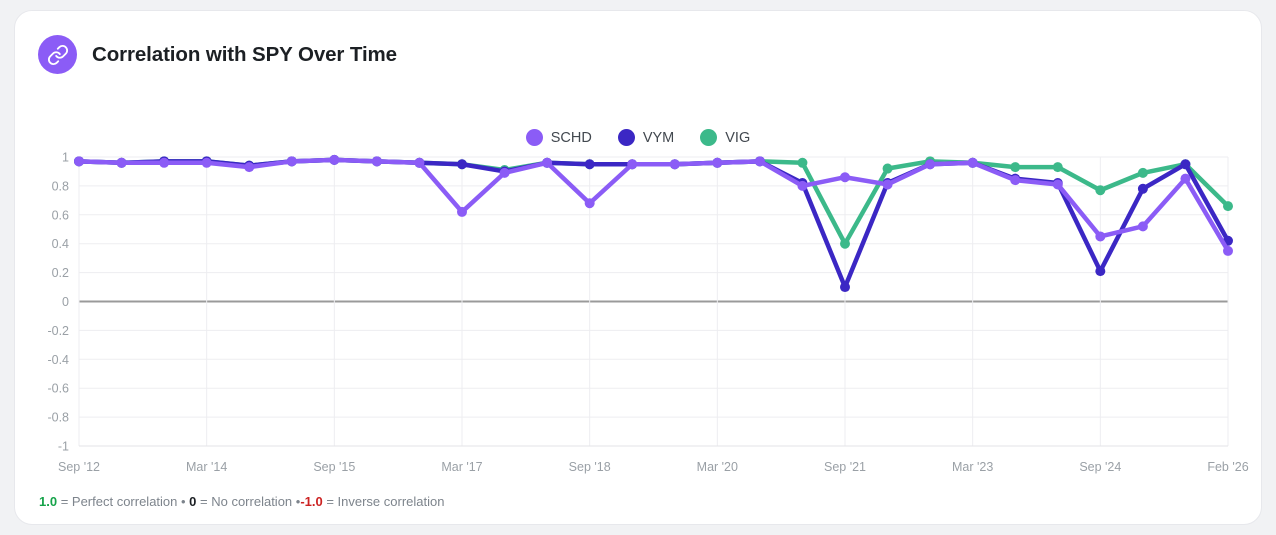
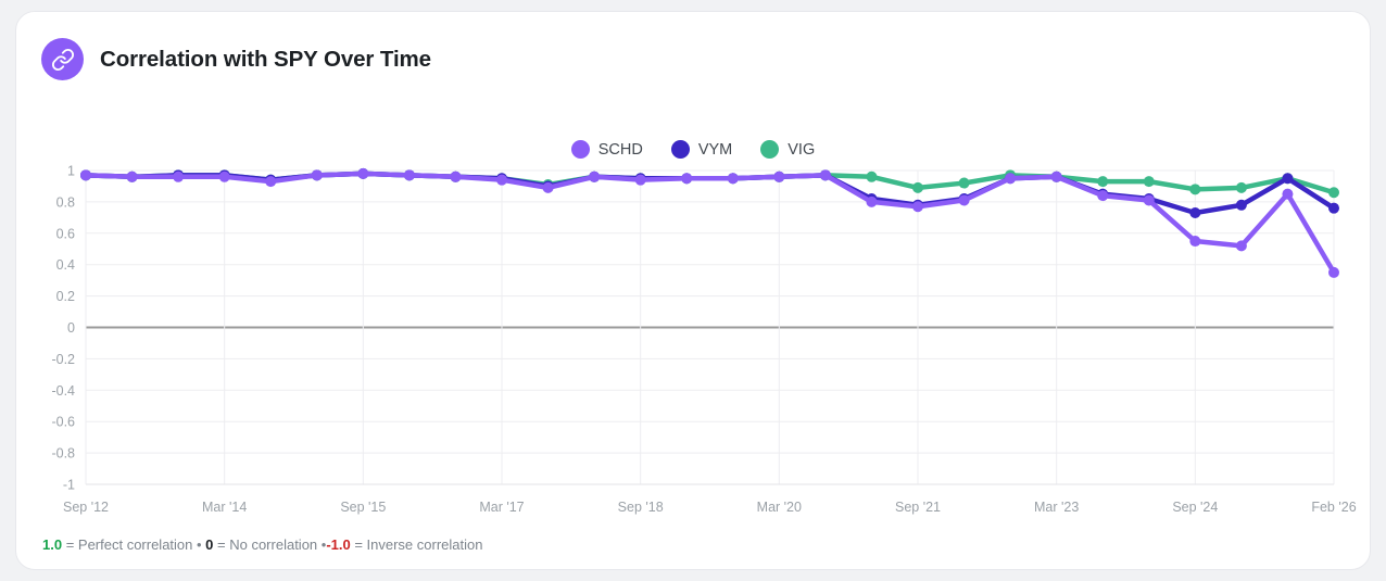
SCHD/Mar '17: 0.62 -> 0.94
SCHD/Sep '18: 0.68 -> 0.94
SCHD/Sep '21: 0.86 -> 0.77
VYM/Sep '21: 0.10 -> 0.78
VIG/Sep '21: 0.40 -> 0.89
SCHD/Sep '24: 0.45 -> 0.55
VYM/Sep '24: 0.21 -> 0.73
VIG/Sep '24: 0.77 -> 0.88
VYM/Feb '26: 0.42 -> 0.76
VIG/Feb '26: 0.66 -> 0.86
